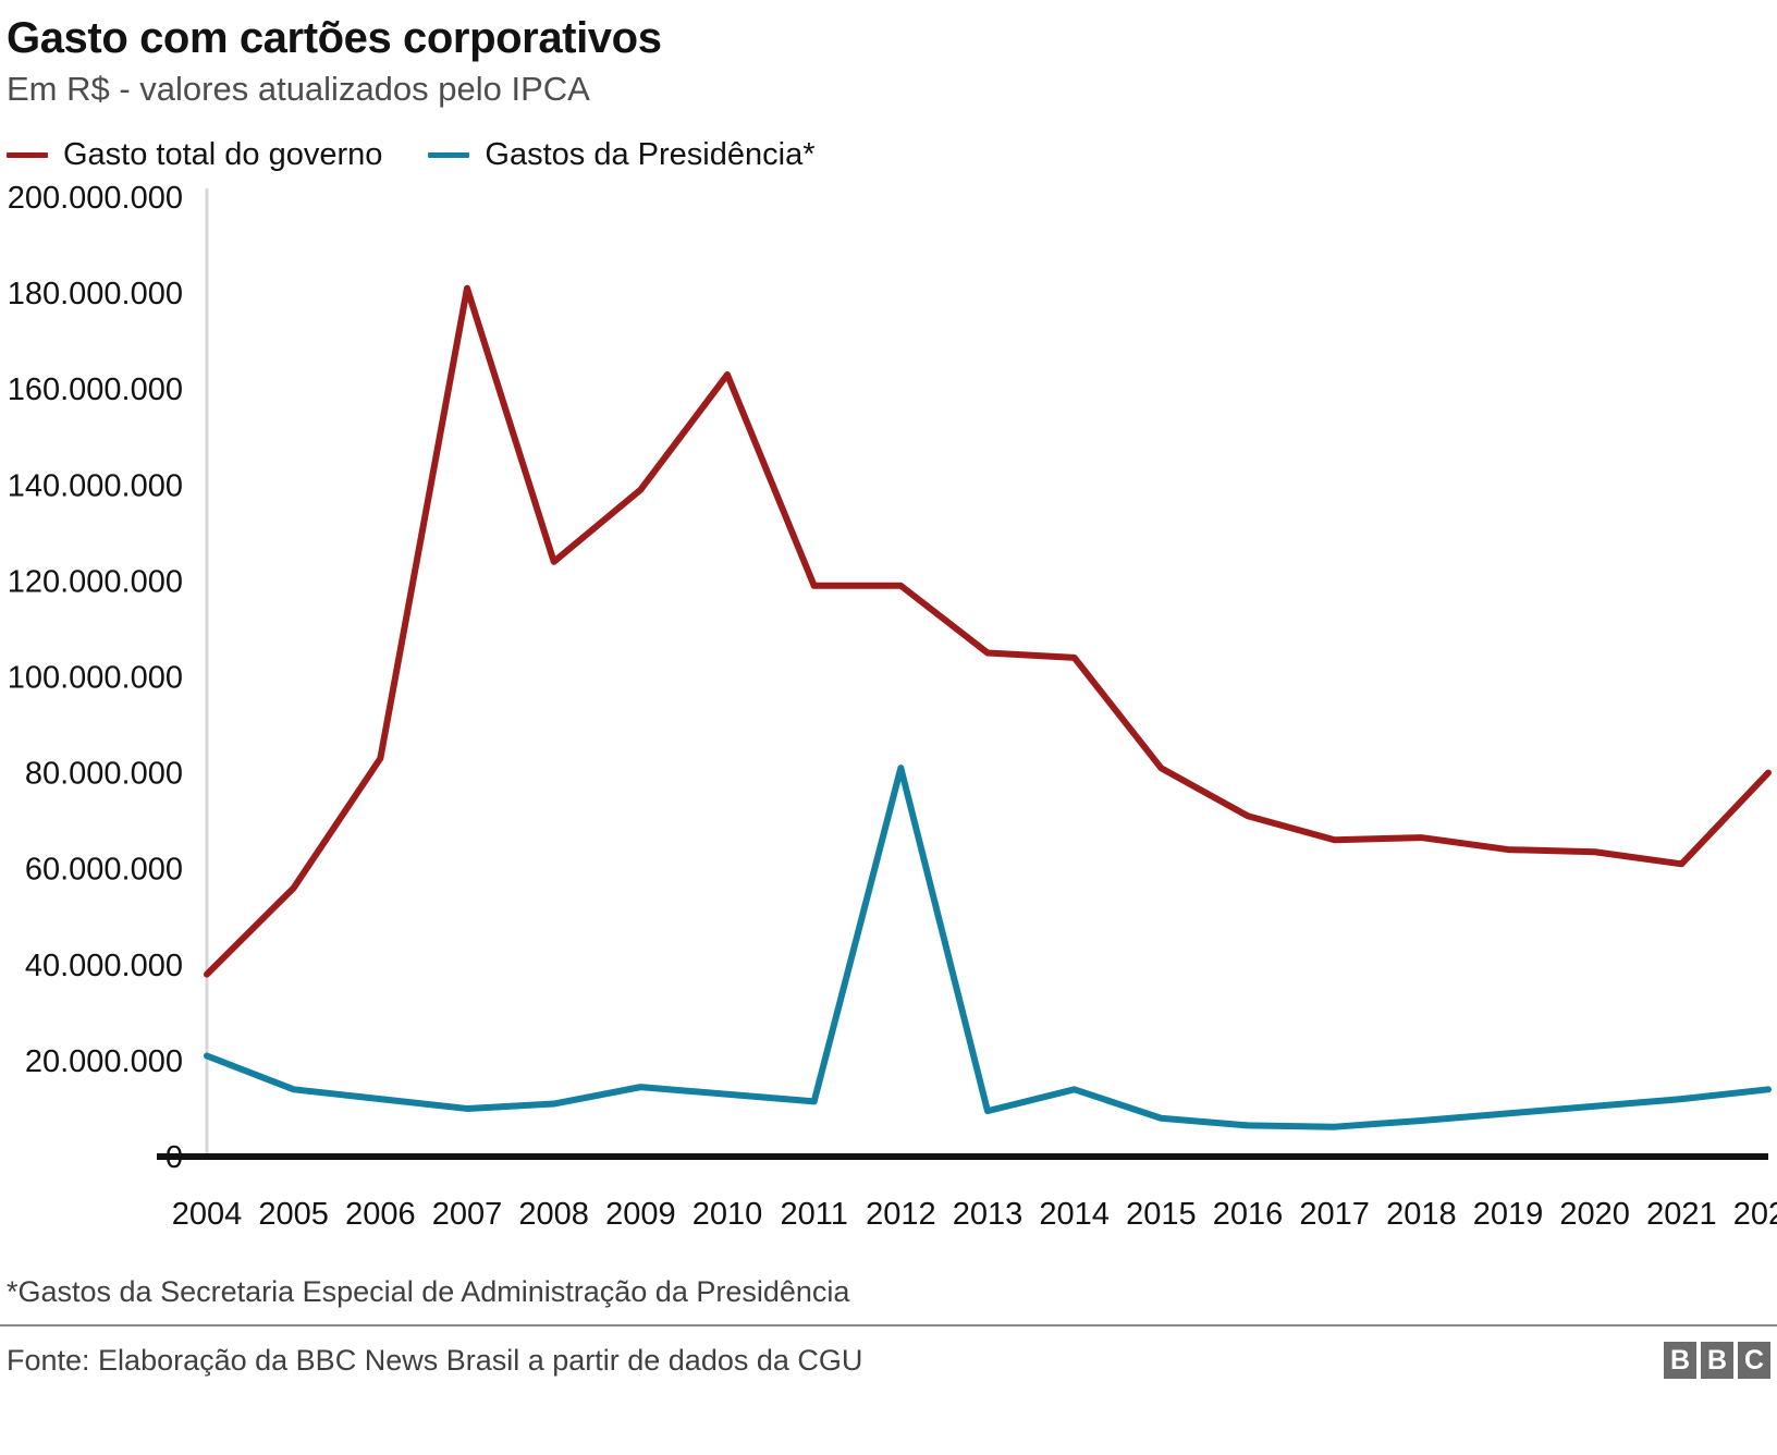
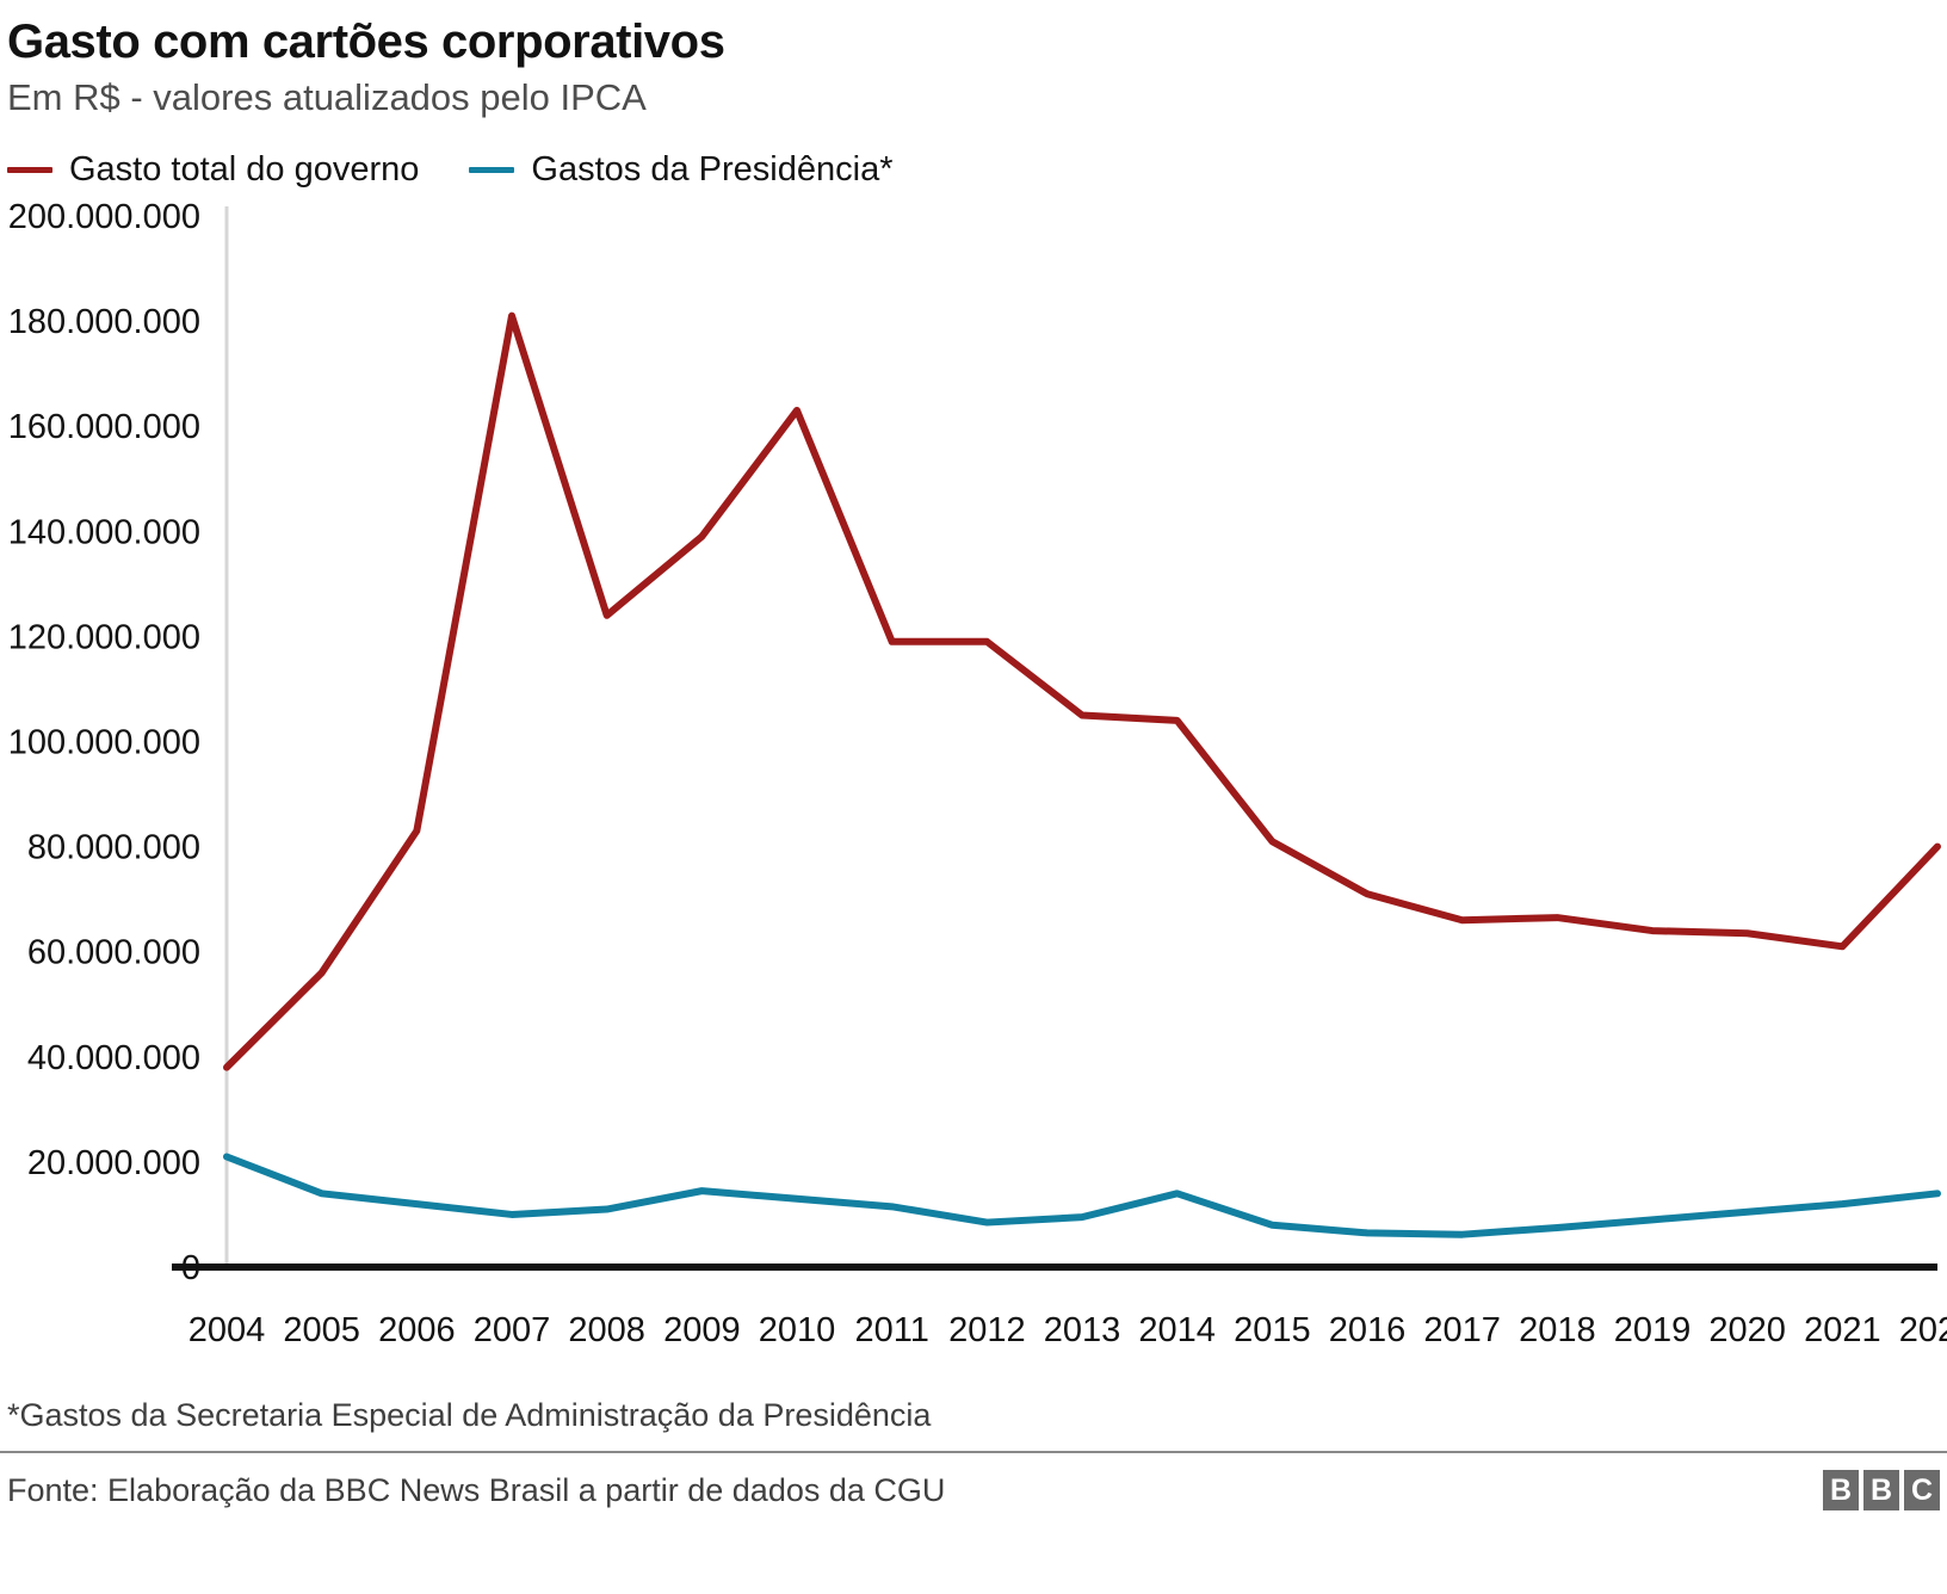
Gastos da Presidência*/2012: 81000000 -> 8000000
